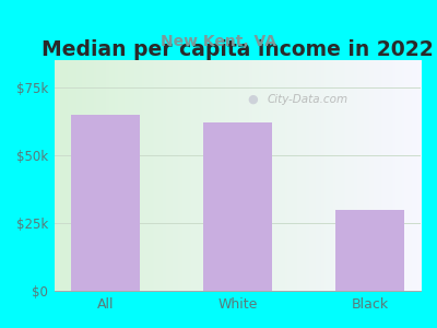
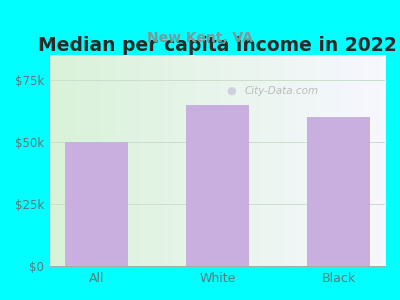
All: $65k -> $50k
White: $62k -> $65k
Black: $30k -> $60k
